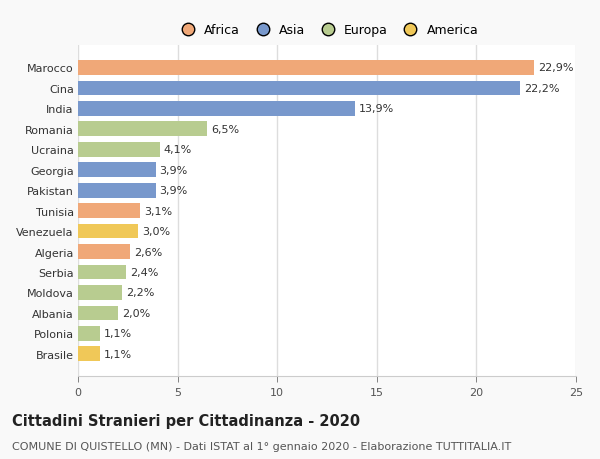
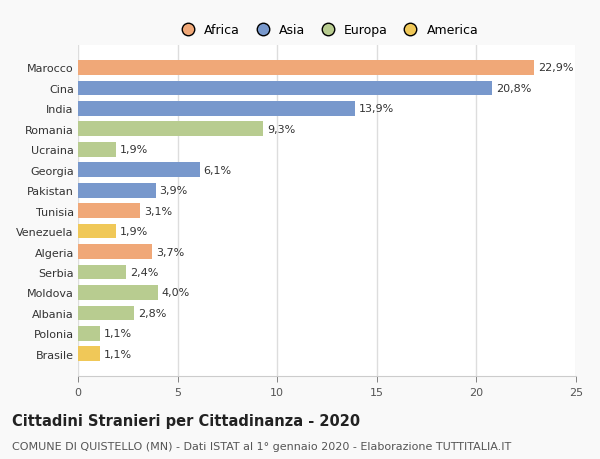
Cina: 22,2% -> 20,8%
Romania: 6,5% -> 9,3%
Ucraina: 4,1% -> 1,9%
Georgia: 3,9% -> 6,1%
Venezuela: 3,0% -> 1,9%
Algeria: 2,6% -> 3,7%
Moldova: 2,2% -> 4,0%
Albania: 2,0% -> 2,8%
